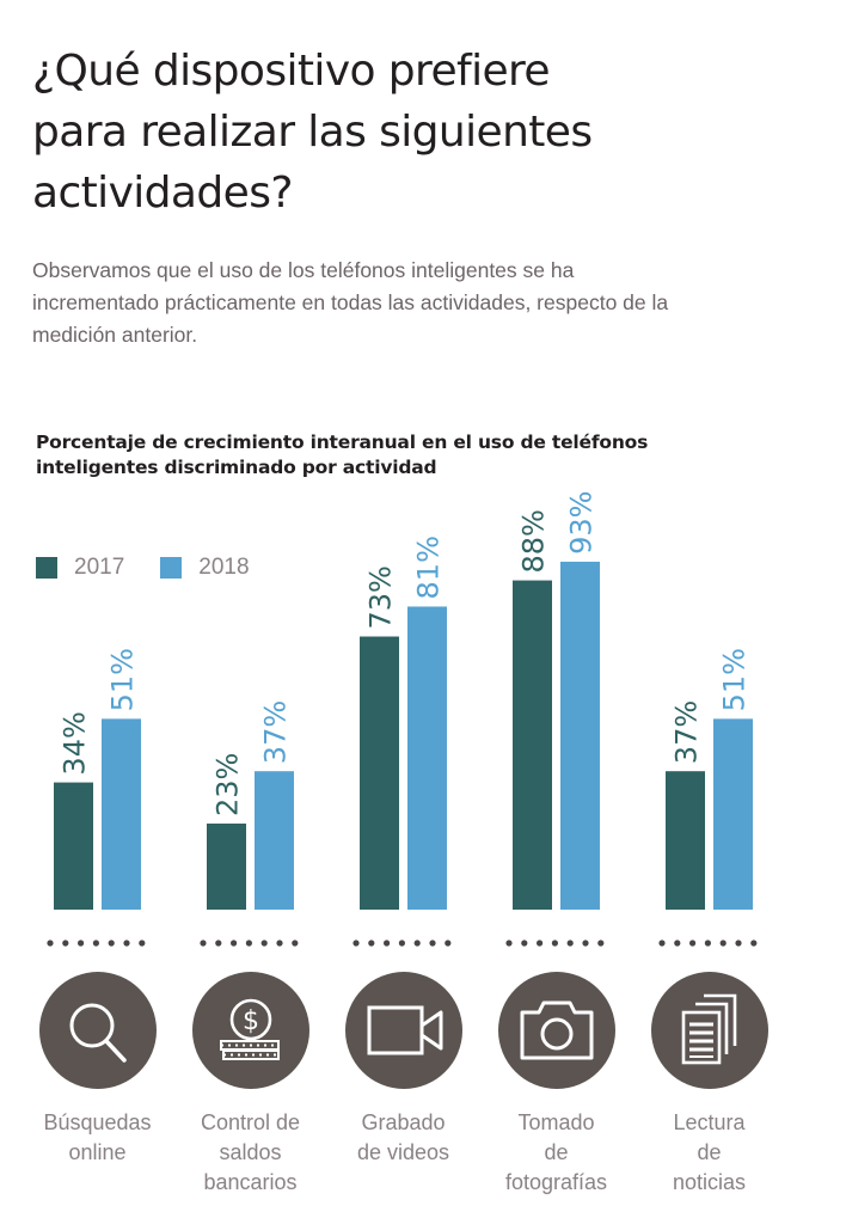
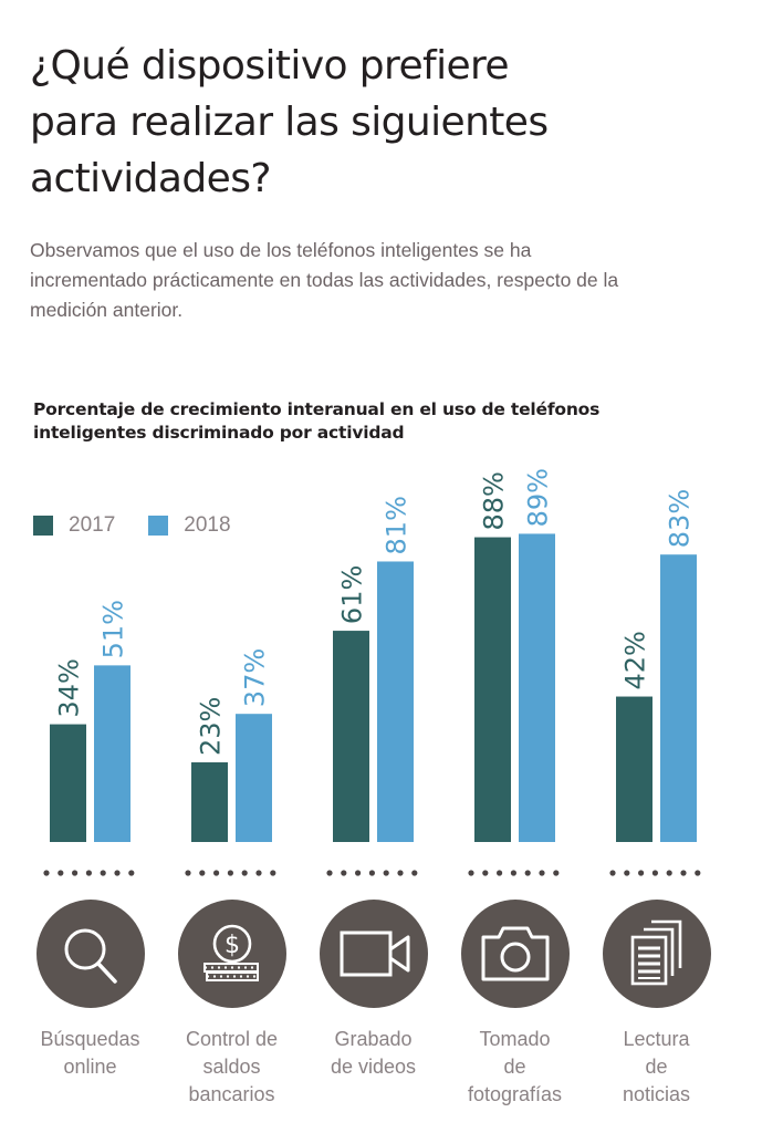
2017/Grabado de videos: 73% -> 61%
2018/Tomado de fotografías: 93% -> 89%
2017/Lectura de noticias: 37% -> 42%
2018/Lectura de noticias: 51% -> 83%
